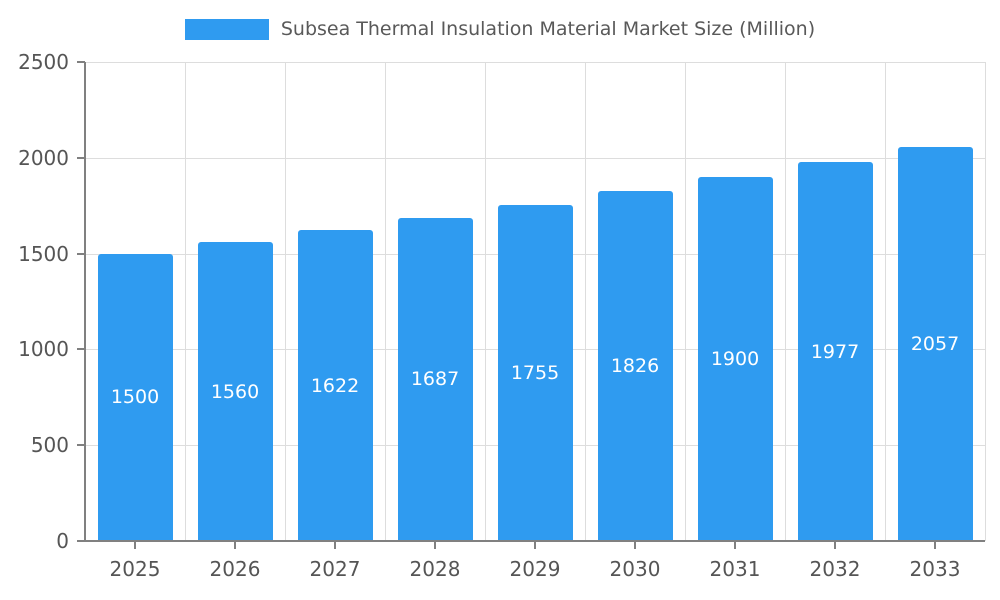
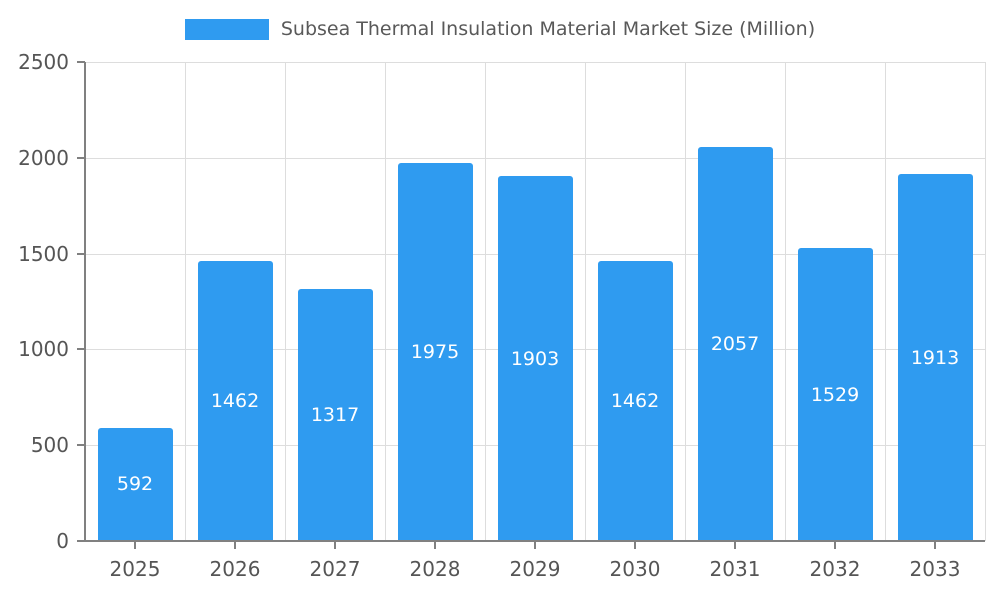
2025: 1500 -> 592
2026: 1560 -> 1462
2027: 1622 -> 1317
2028: 1687 -> 1975
2029: 1755 -> 1903
2030: 1826 -> 1462
2031: 1900 -> 2057
2032: 1977 -> 1529
2033: 2057 -> 1913
